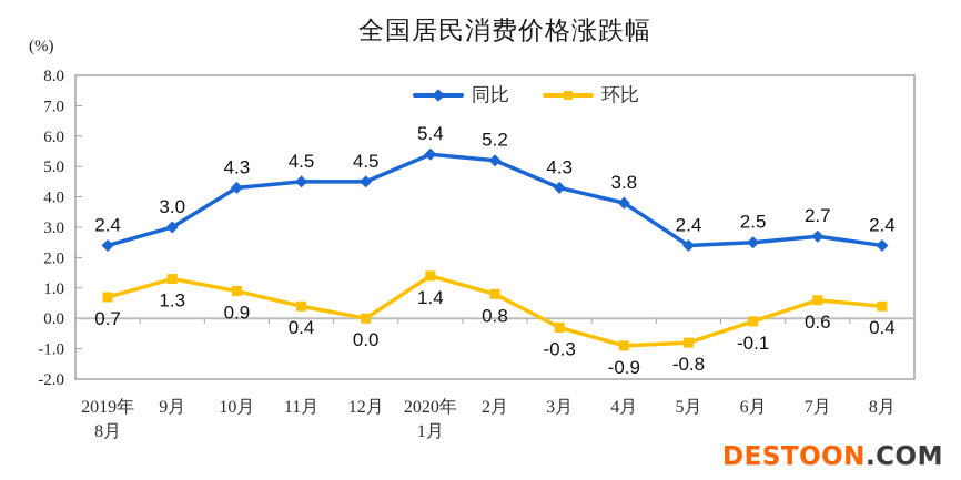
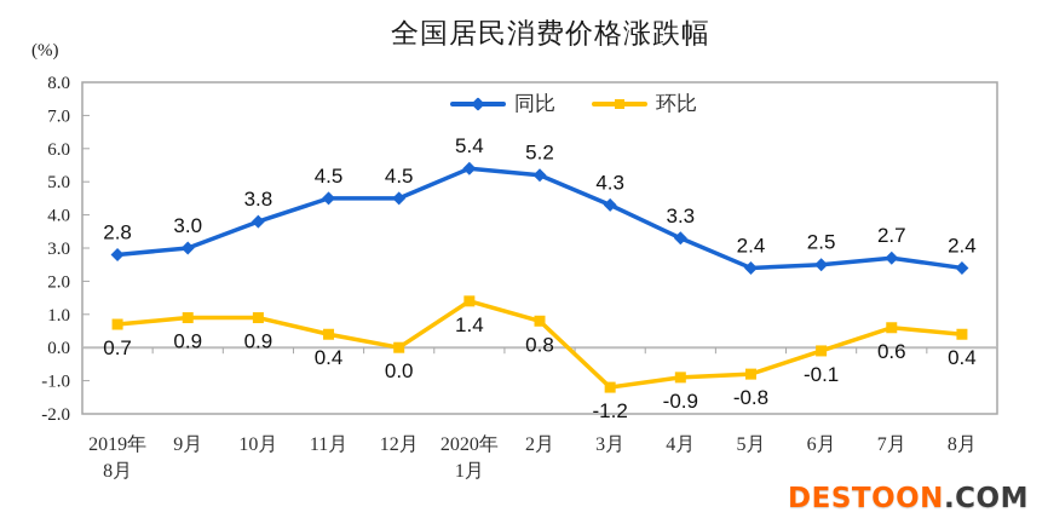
同比/2019年 8月: 2.4 -> 2.8
环比/9月: 1.3 -> 0.9
同比/10月: 4.3 -> 3.8
环比/3月: -0.3 -> -1.2
同比/4月: 3.8 -> 3.3
